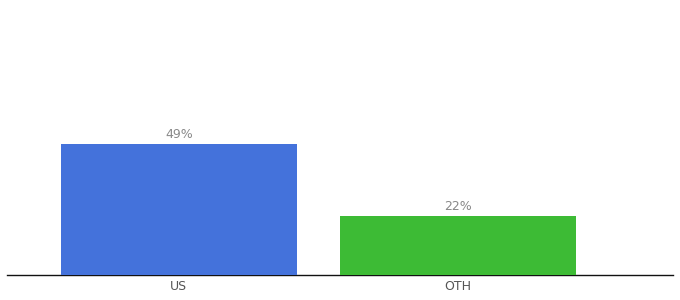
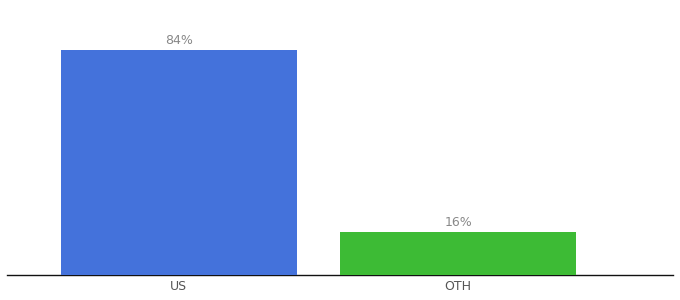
US: 49% -> 84%
OTH: 22% -> 16%
